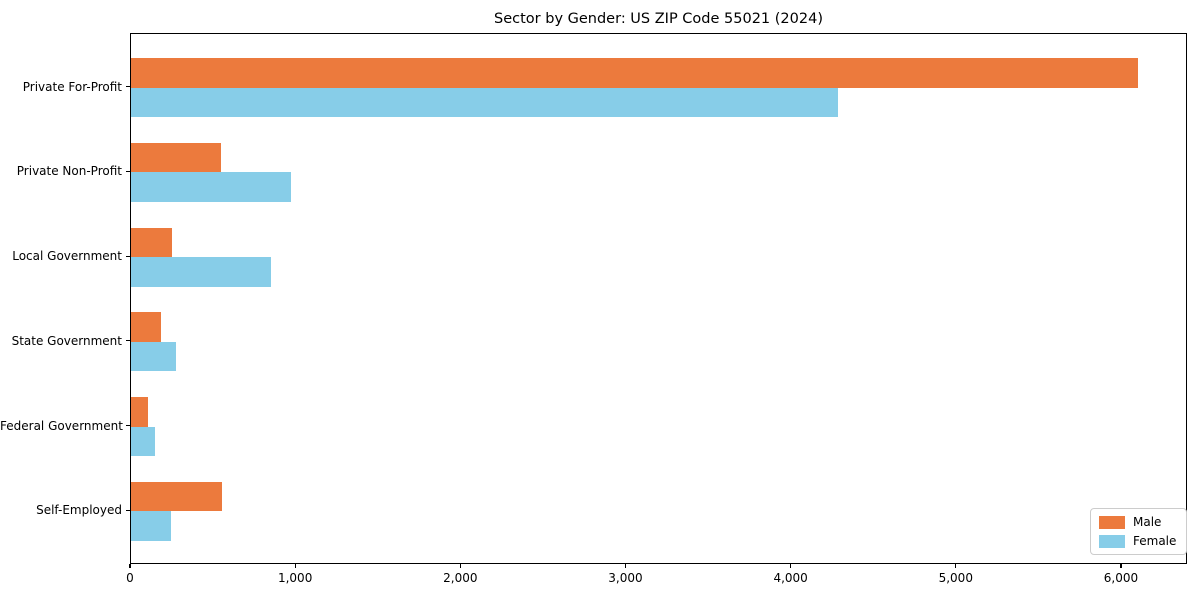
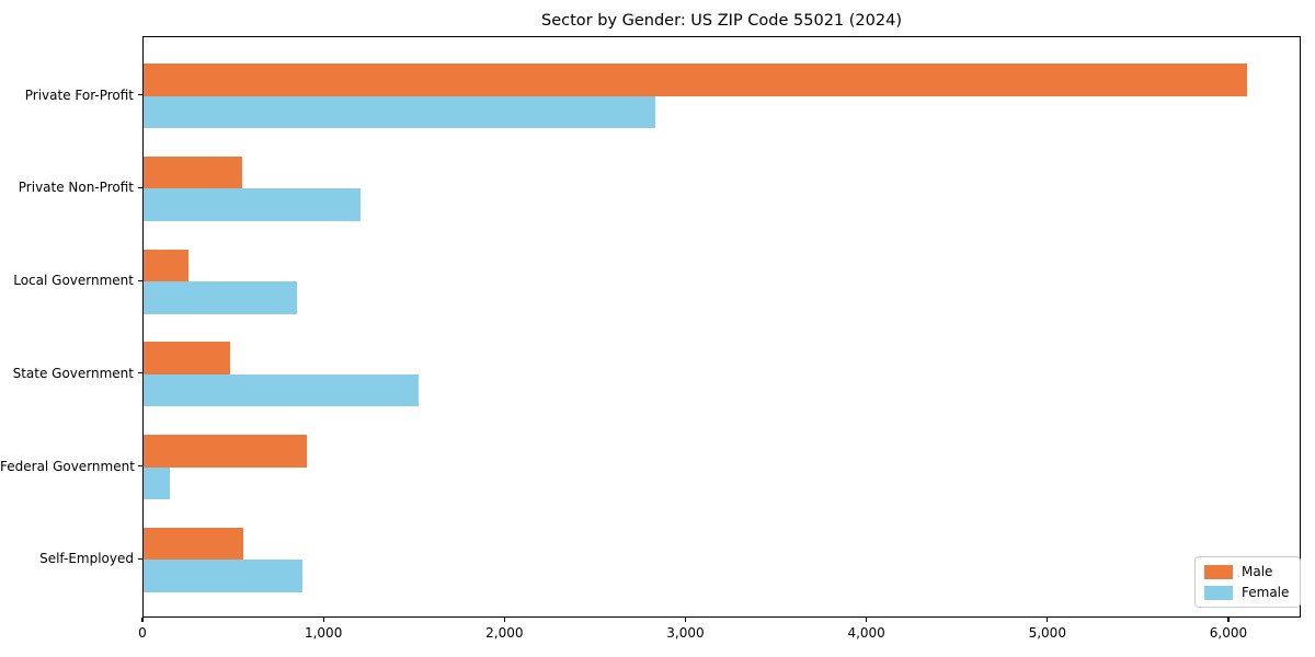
Female/Private For-Profit: 4280 -> 2830
Female/Private Non-Profit: 970 -> 1200
Male/State Government: 180 -> 480
Female/State Government: 280 -> 1520
Male/Federal Government: 100 -> 900
Female/Self-Employed: 240 -> 880
